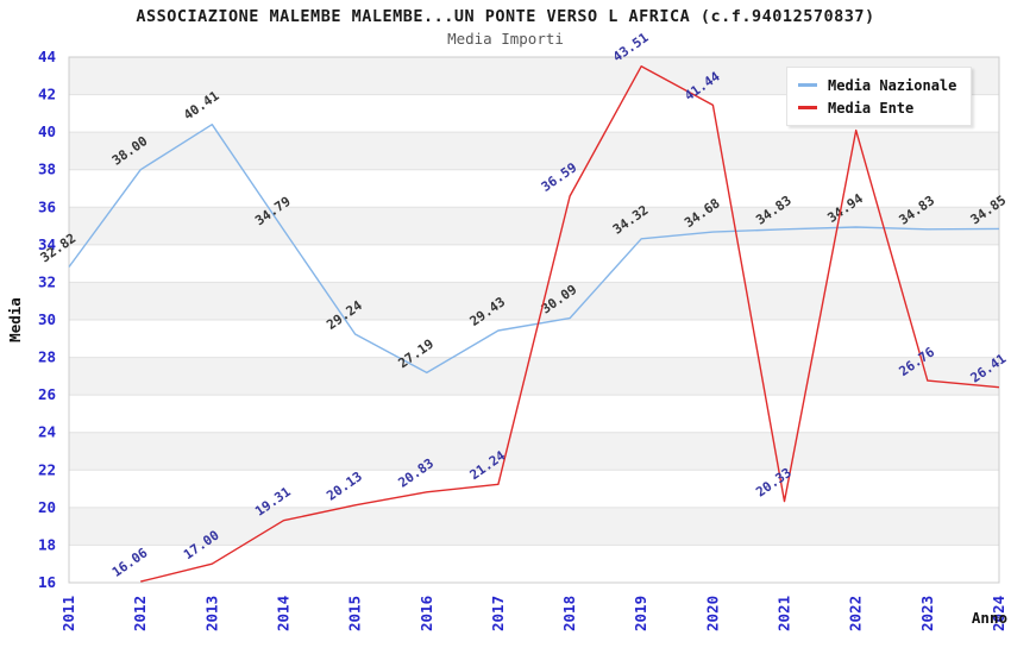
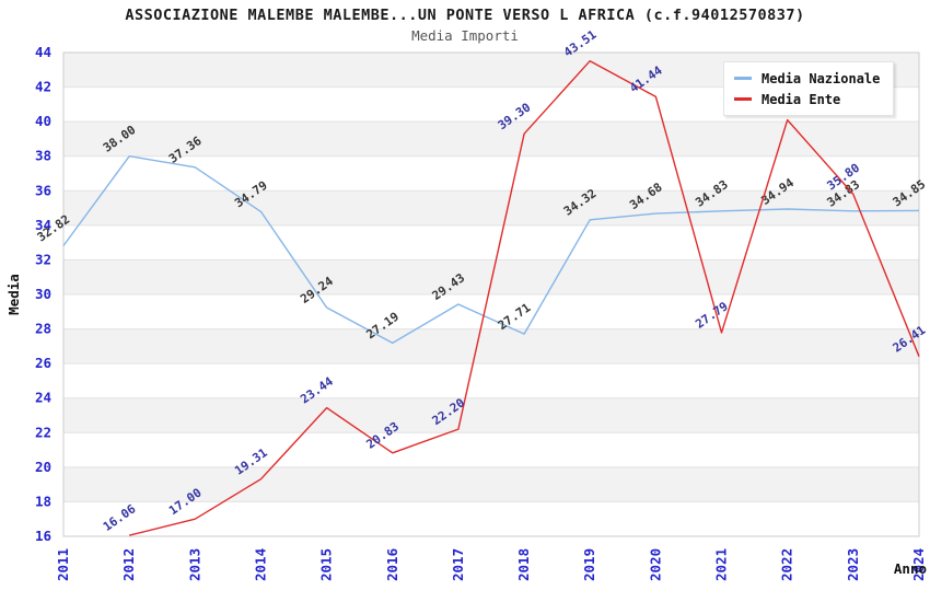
Media Nazionale/2013: 40.41 -> 37.36
Media Ente/2015: 20.13 -> 23.44
Media Ente/2017: 21.24 -> 22.20
Media Nazionale/2018: 30.09 -> 27.71
Media Ente/2018: 36.59 -> 39.30
Media Ente/2021: 20.33 -> 27.79
Media Ente/2023: 26.76 -> 35.80
